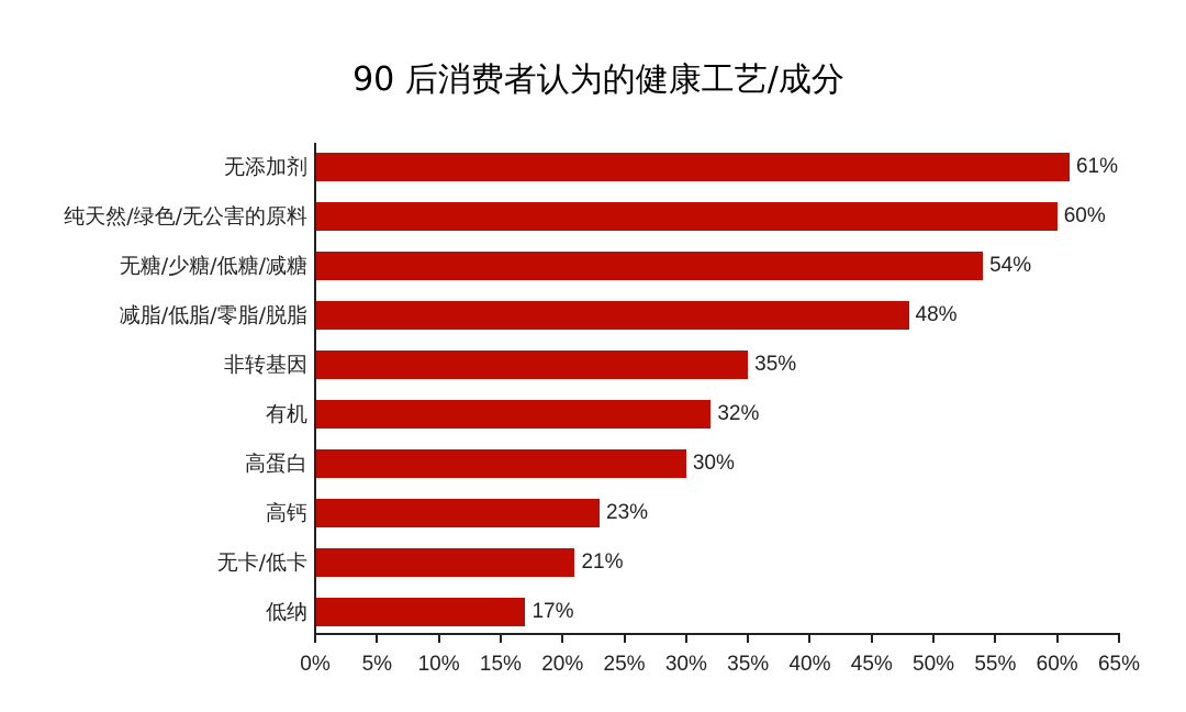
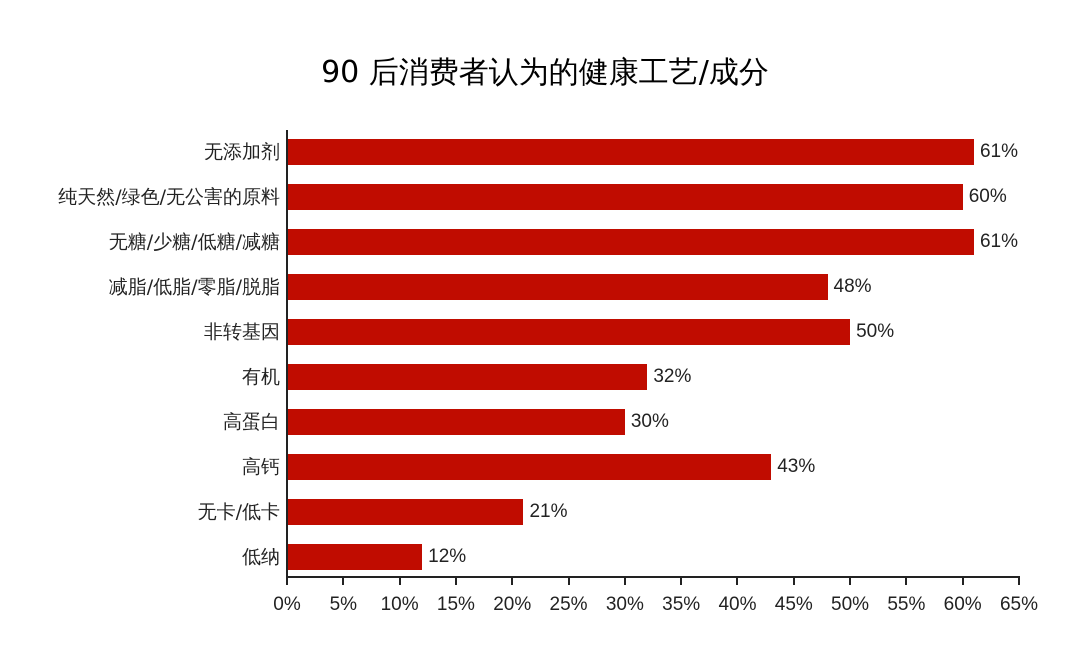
无糖/少糖/低糖/减糖: 54% -> 61%
非转基因: 35% -> 50%
高钙: 23% -> 43%
低纳: 17% -> 12%
